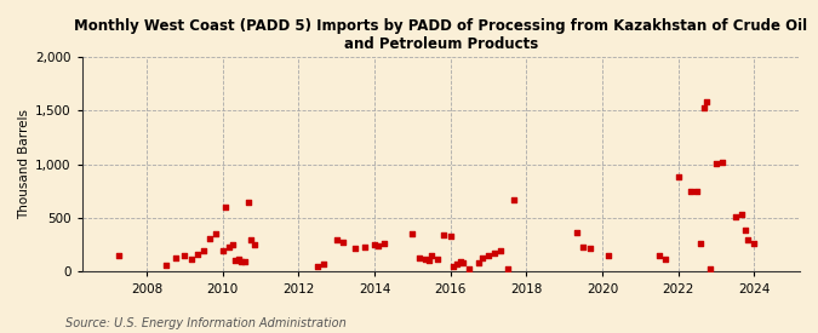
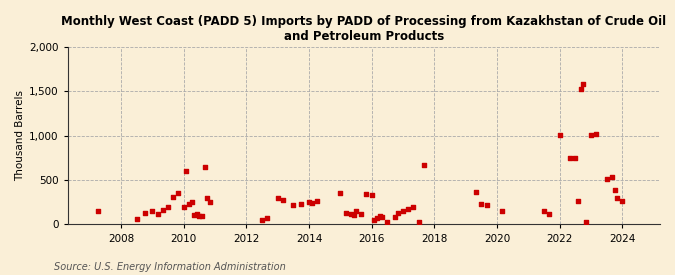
2022: 880 -> 1,010
